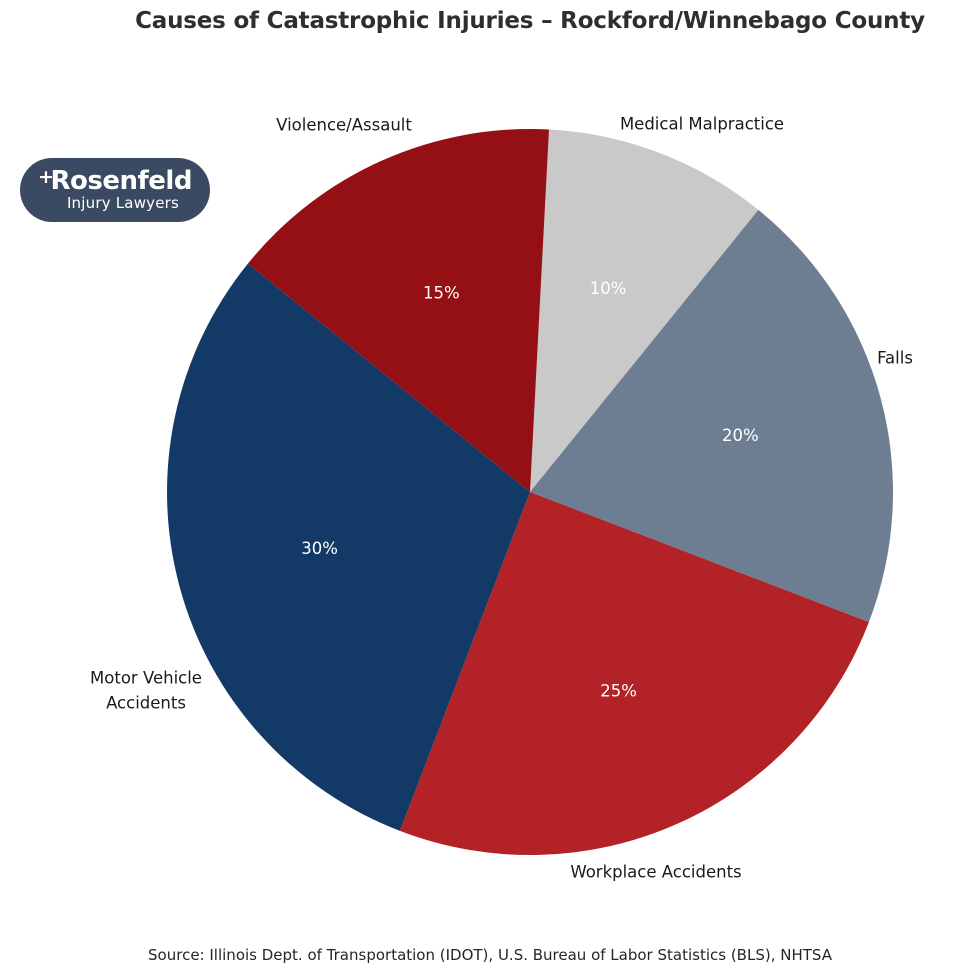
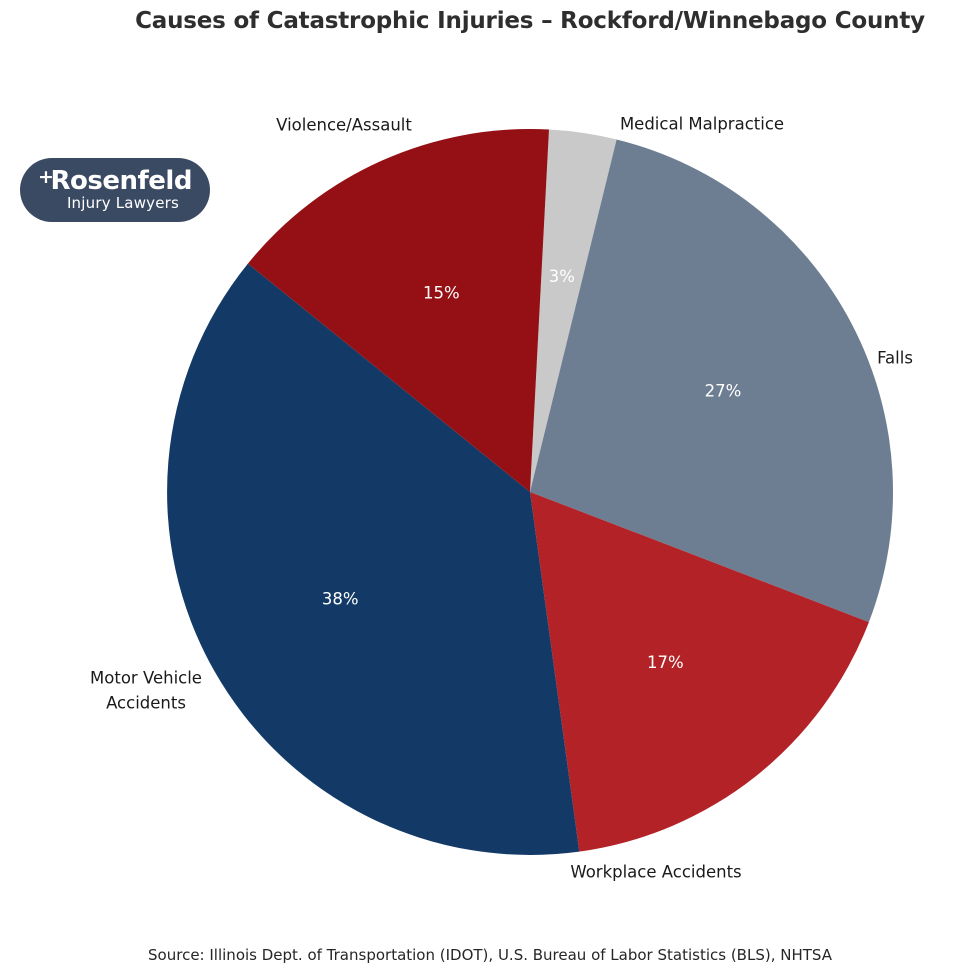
Medical Malpractice: 10% -> 3%
Falls: 20% -> 27%
Workplace Accidents: 25% -> 17%
Motor Vehicle Accidents: 30% -> 38%
